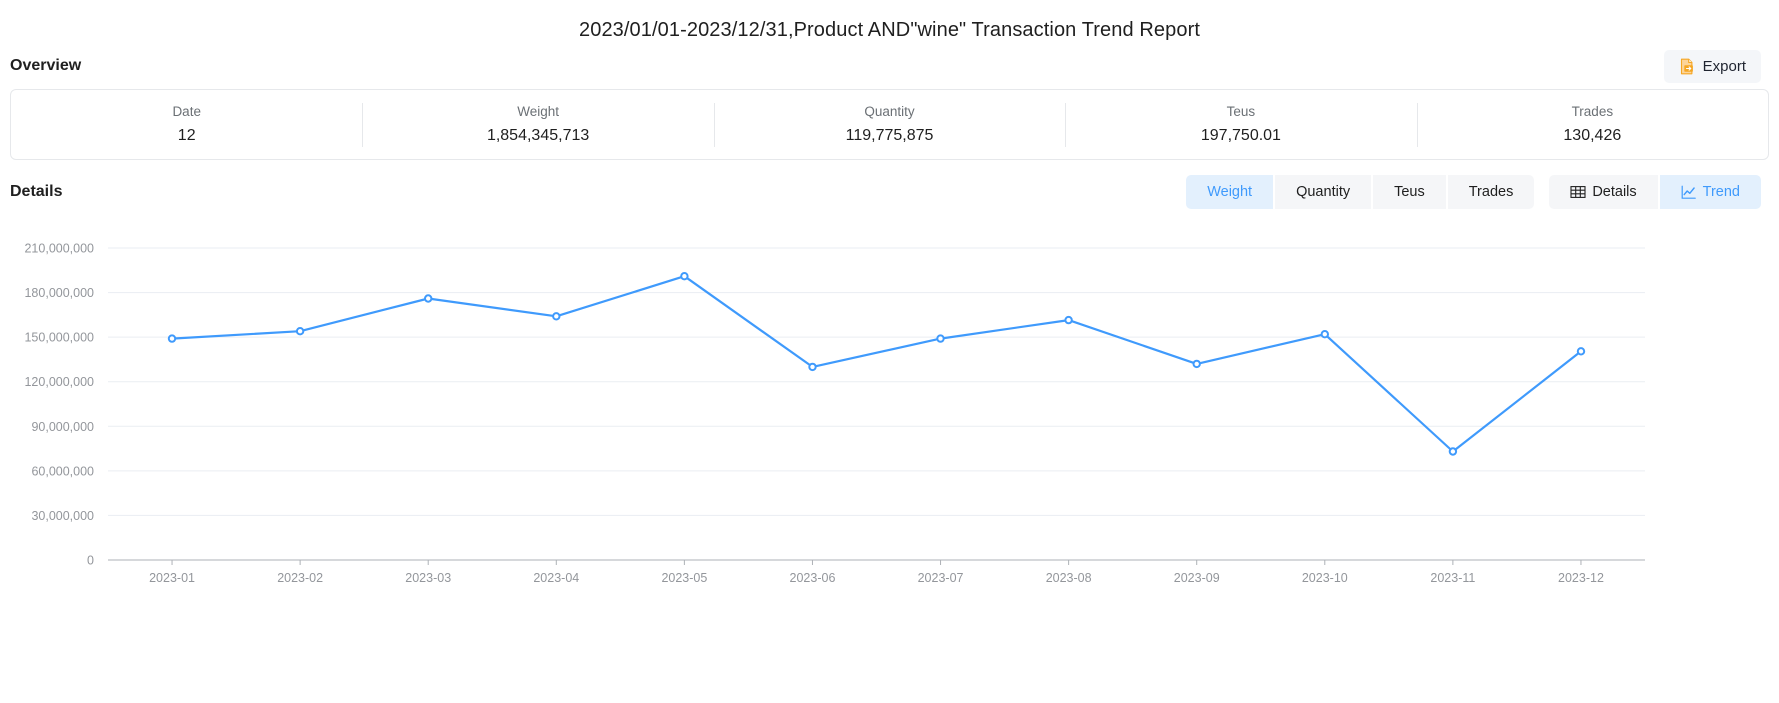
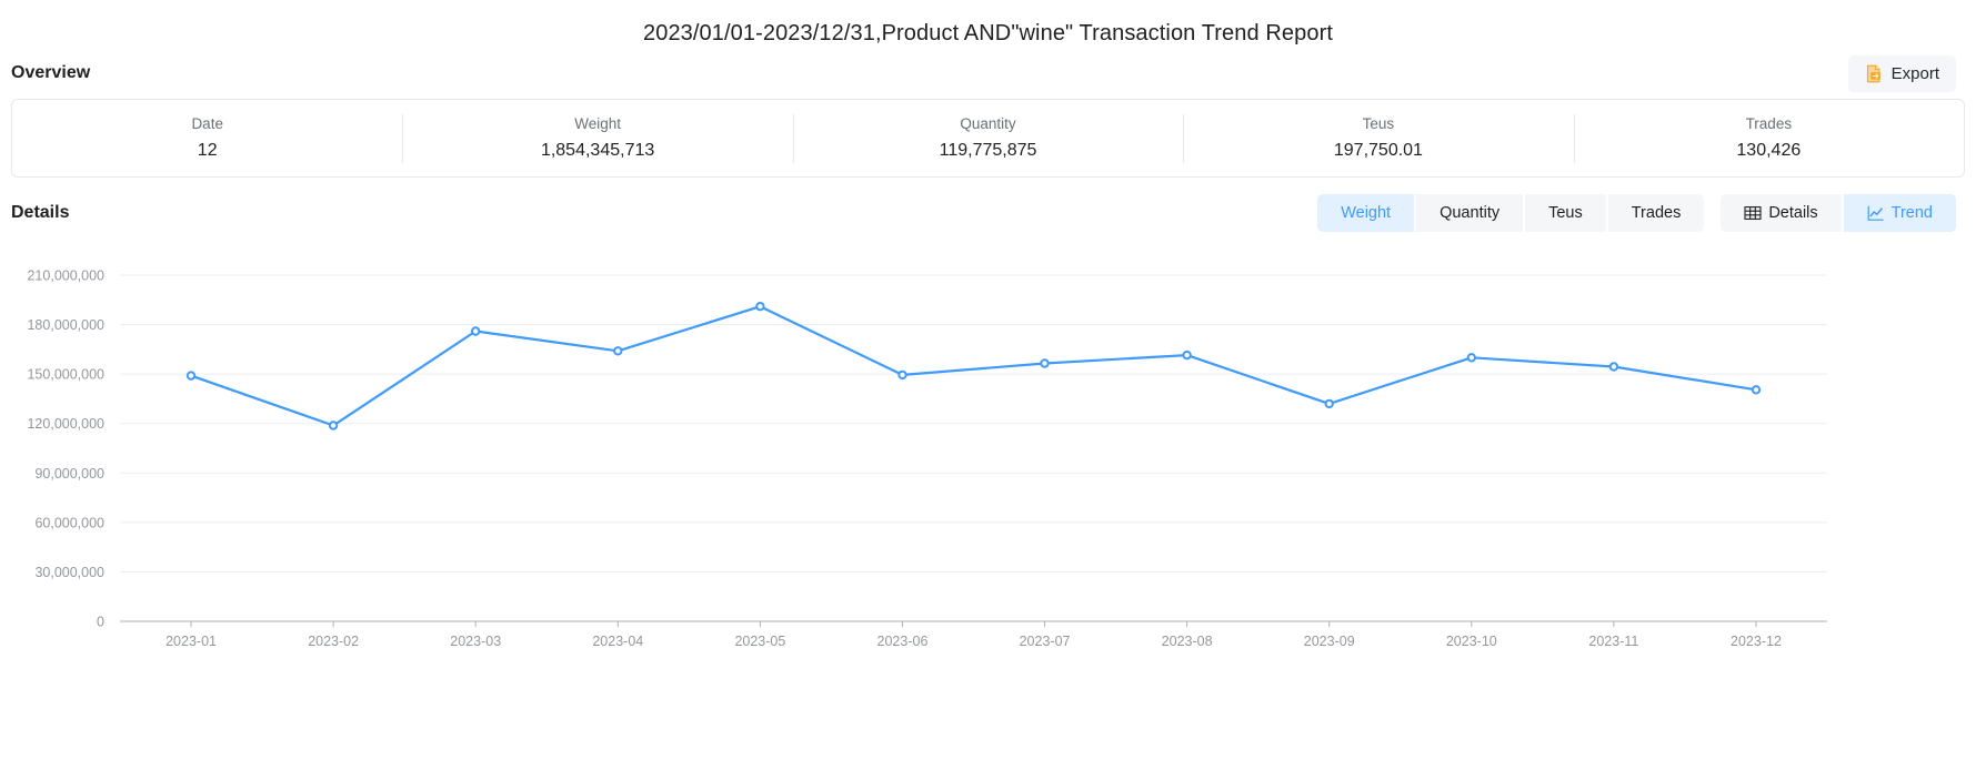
2023-02: 154000000 -> 119000000
2023-06: 130000000 -> 150000000
2023-07: 149000000 -> 156000000
2023-10: 152000000 -> 160000000
2023-11: 73000000 -> 154000000
